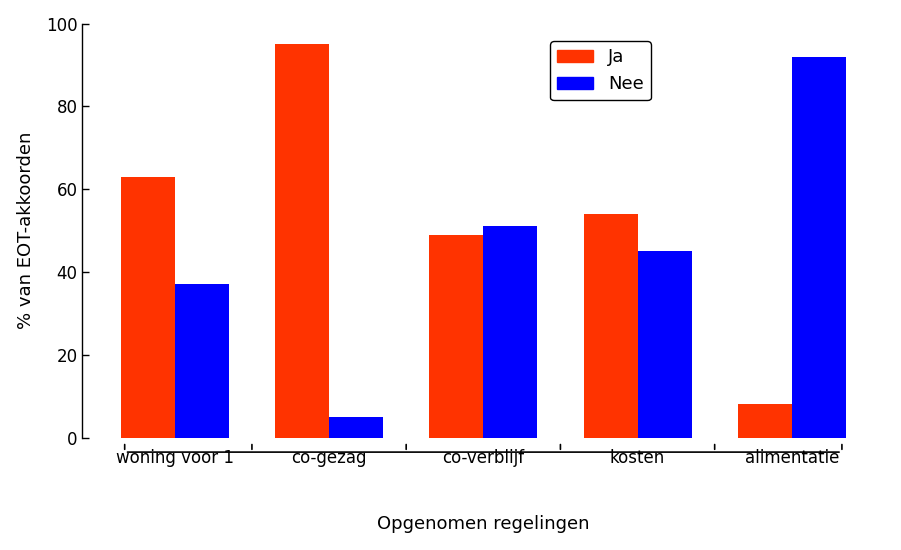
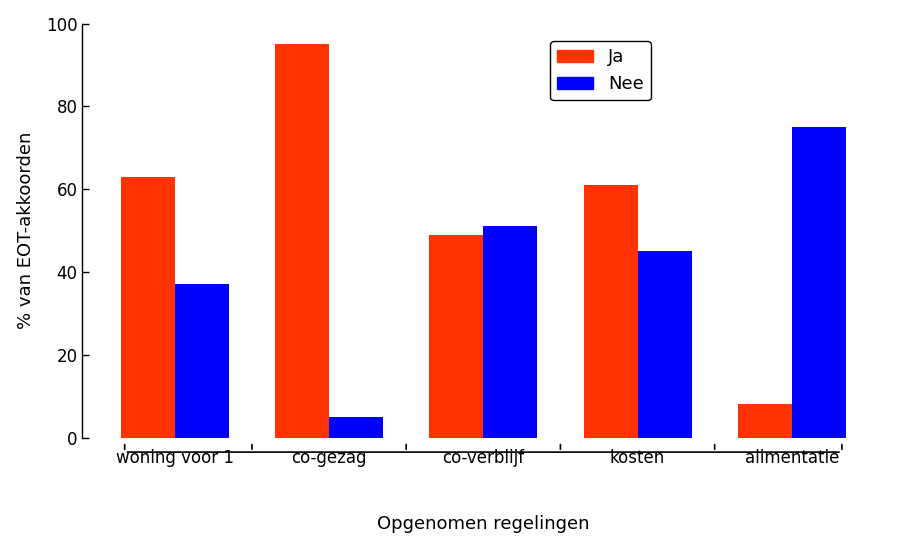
Ja/kosten: 54 -> 61
Nee/alimentatie: 92 -> 75
